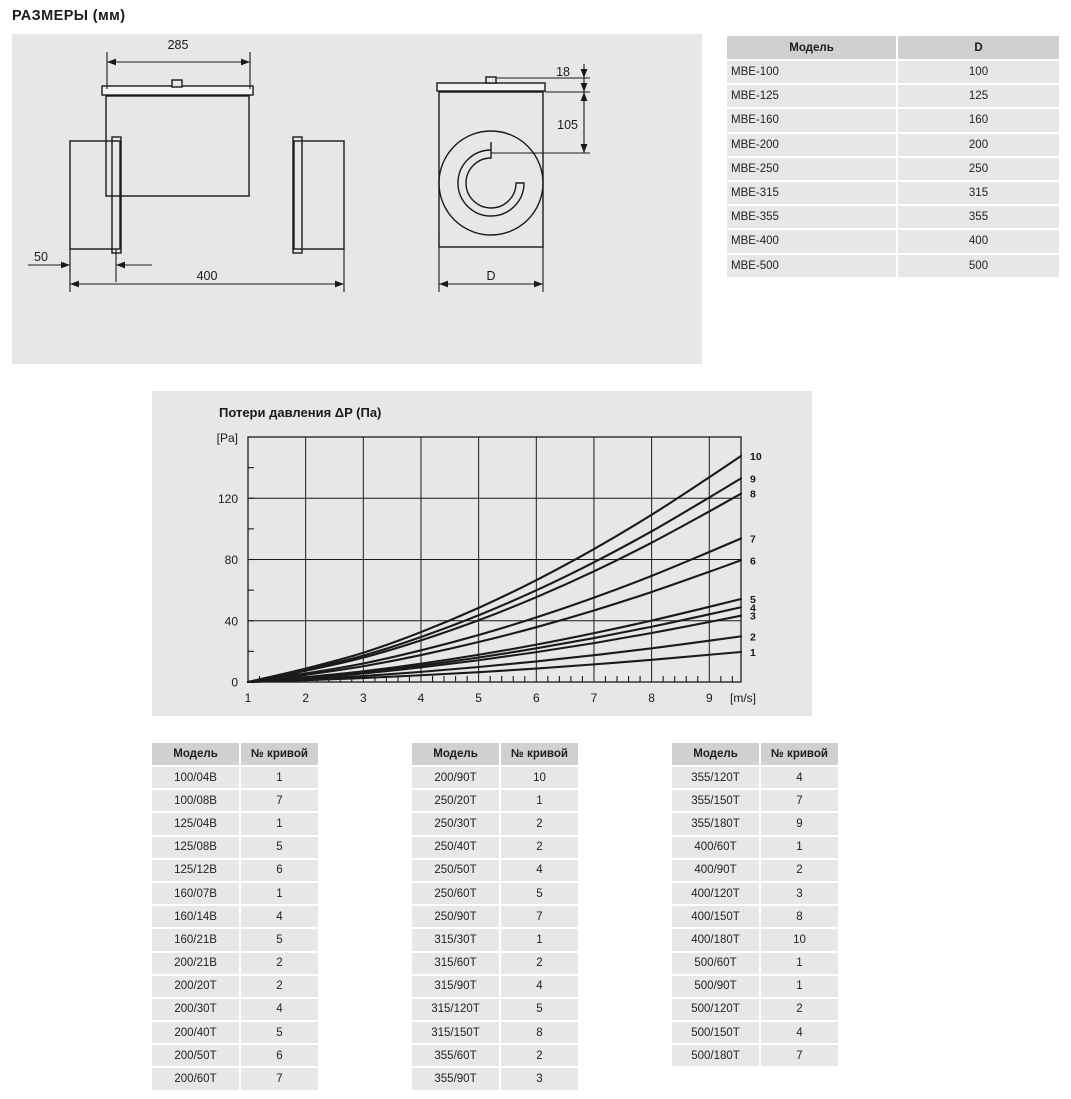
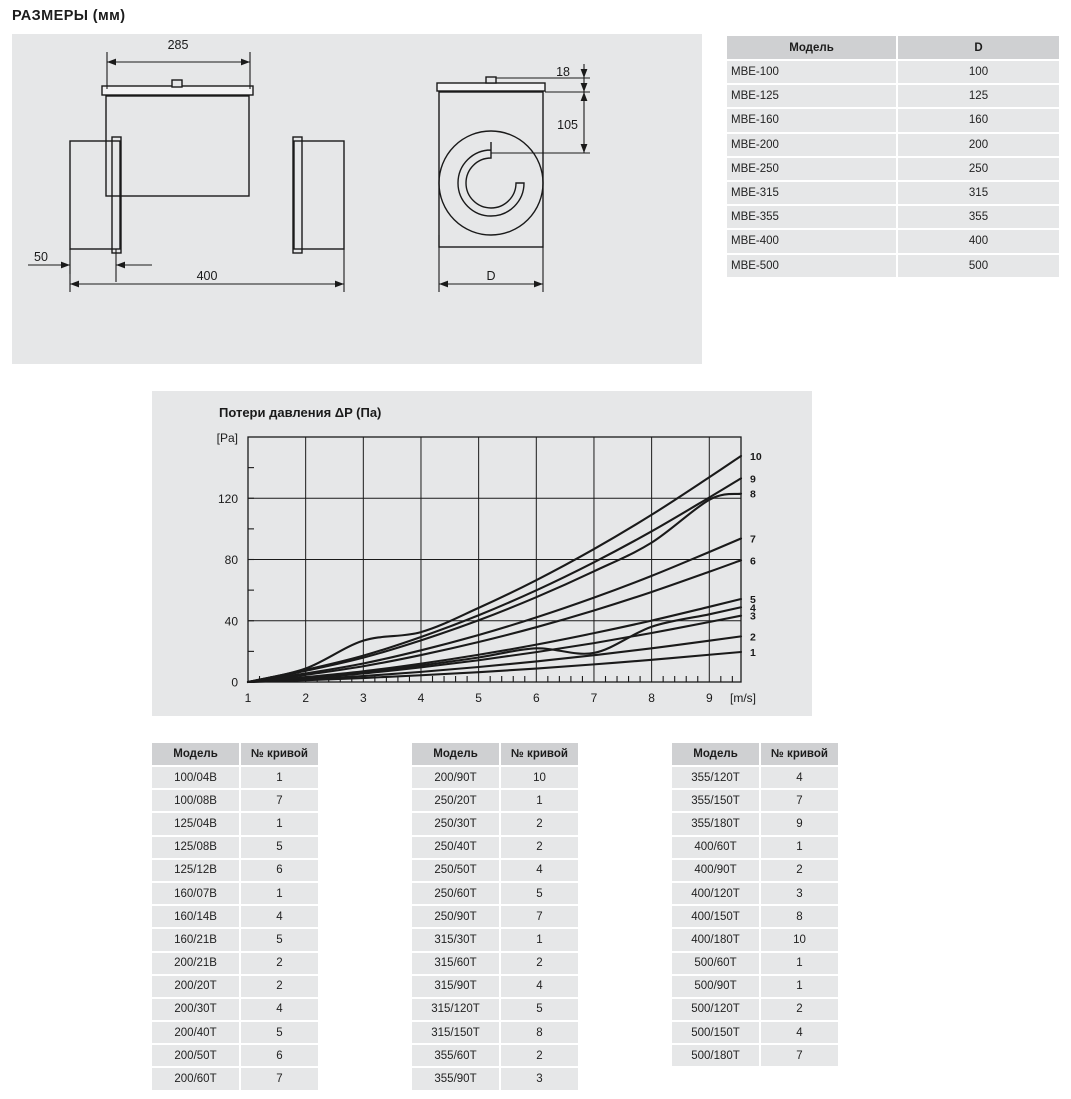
10/3: 19 -> 27
4/7: 29 -> 19
8/9: 111 -> 119
